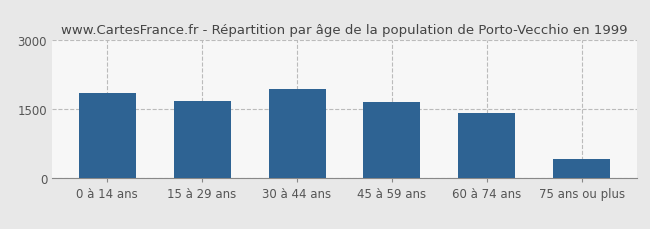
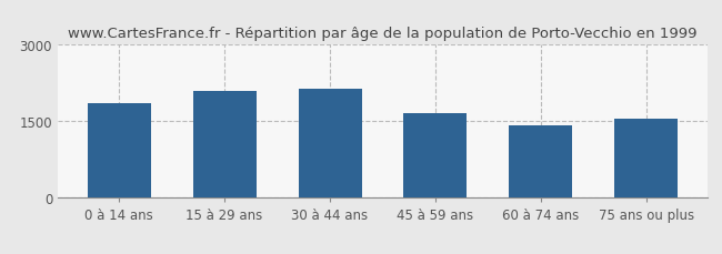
15 à 29 ans: 1680 -> 2100
30 à 44 ans: 1950 -> 2150
75 ans ou plus: 420 -> 1550
